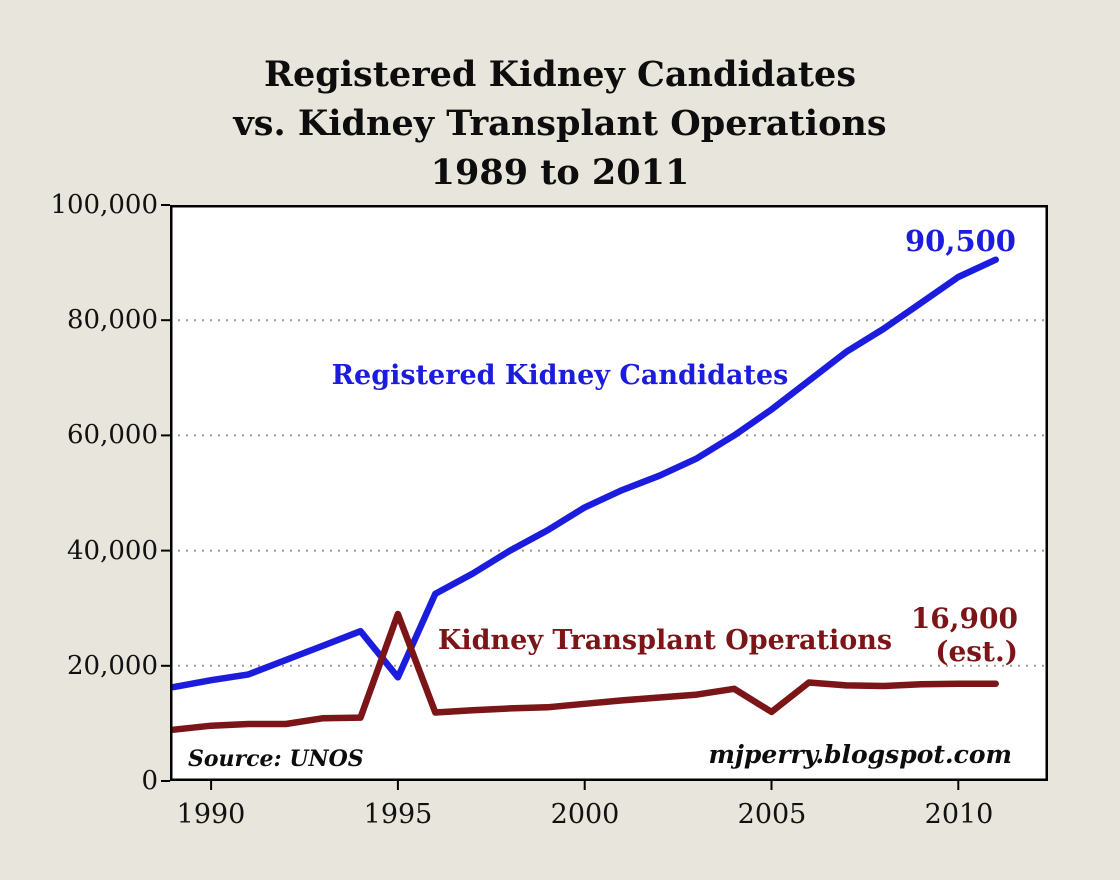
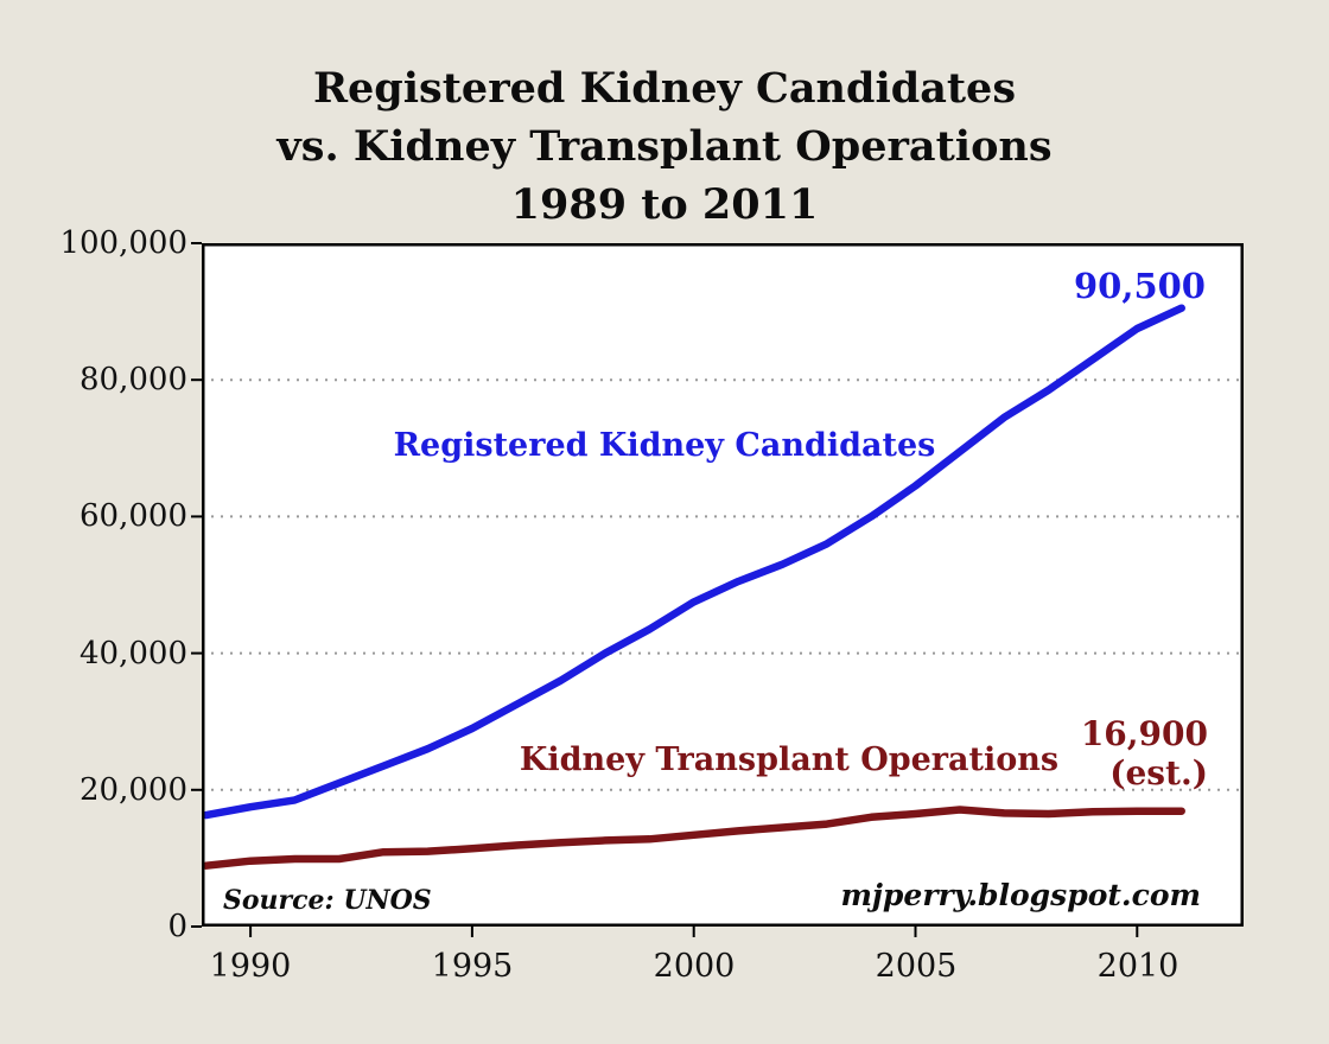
Registered Kidney Candidates/1995: 18000 -> 29000
Kidney Transplant Operations/1995: 29000 -> 11000
Kidney Transplant Operations/2005: 12000 -> 16000
